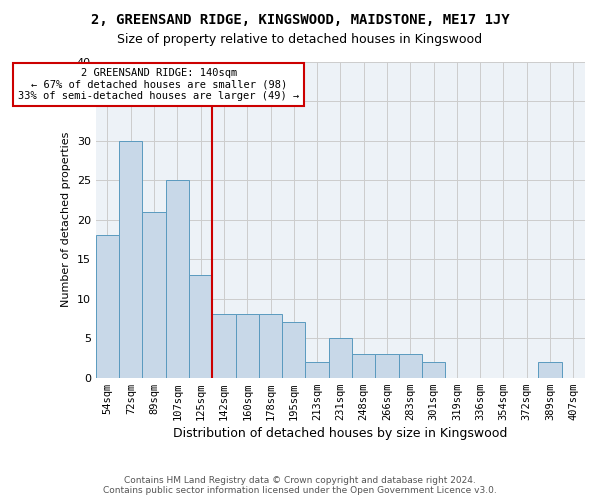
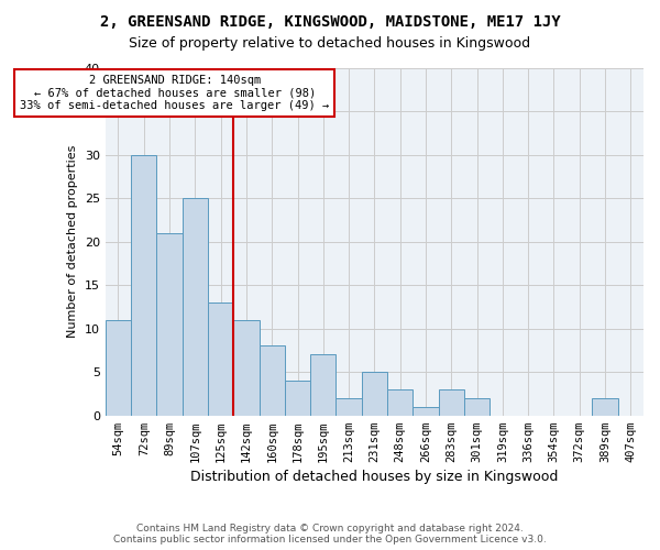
54sqm: 18 -> 11
142sqm: 8 -> 11
178sqm: 8 -> 4
266sqm: 3 -> 1
